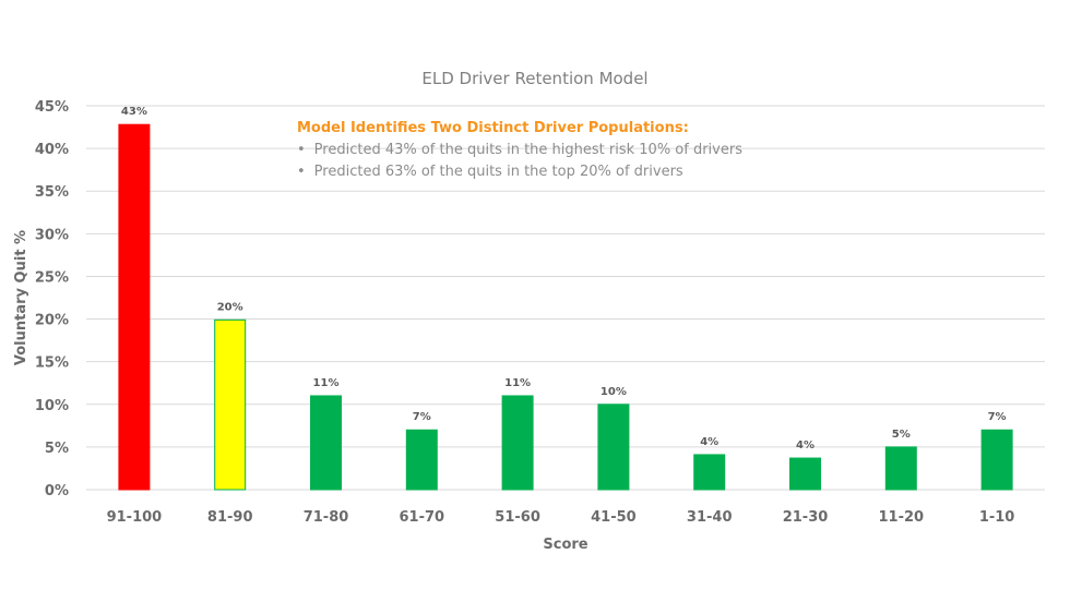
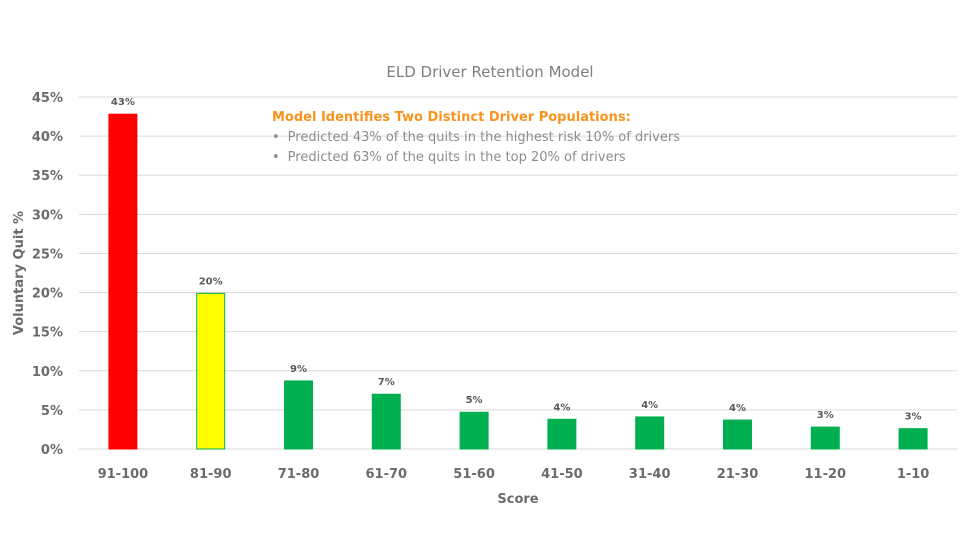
71-80: 11% -> 9%
51-60: 11% -> 5%
41-50: 10% -> 4%
11-20: 5% -> 3%
1-10: 7% -> 3%
